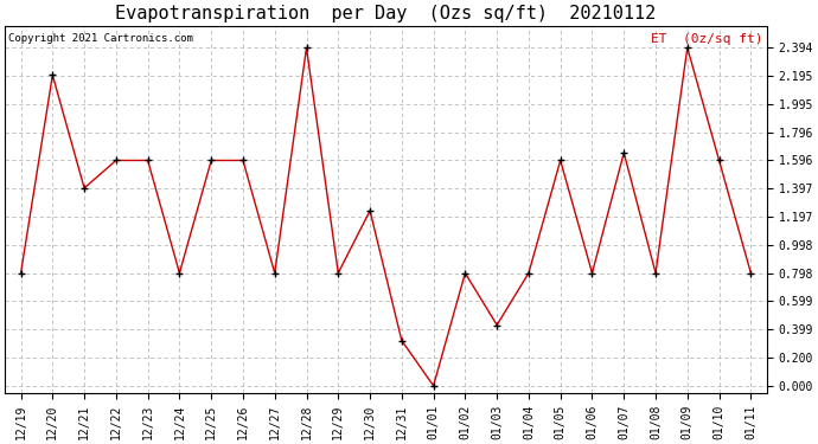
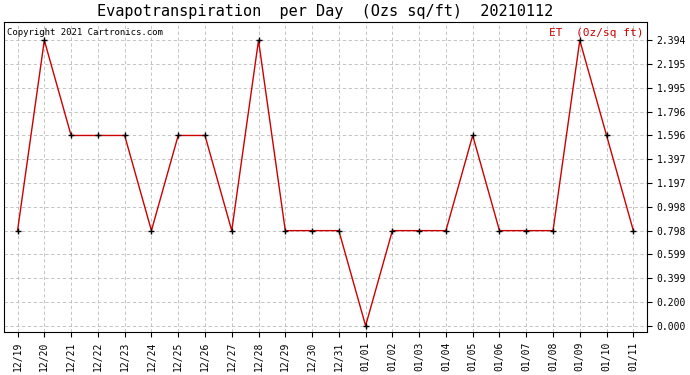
12/20: 2.20 -> 2.39
12/21: 1.40 -> 1.60
12/30: 1.24 -> 0.80
12/31: 0.32 -> 0.80
01/03: 0.43 -> 0.80
01/07: 1.65 -> 0.80
